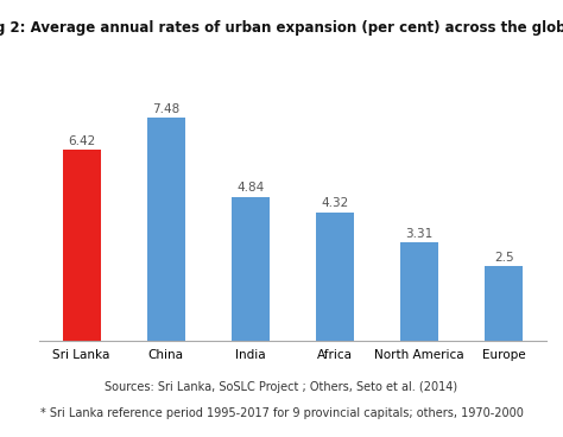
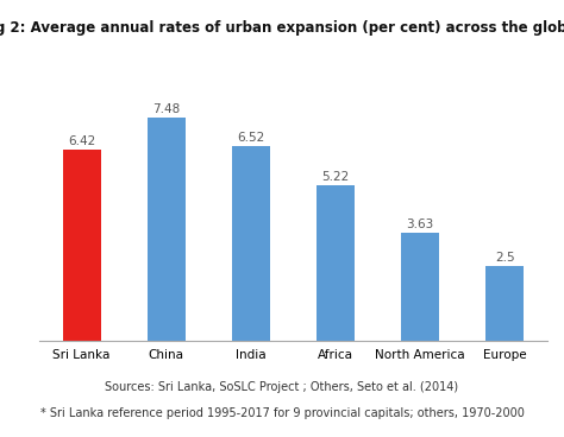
India: 4.84 -> 6.52
Africa: 4.32 -> 5.22
North America: 3.31 -> 3.63
